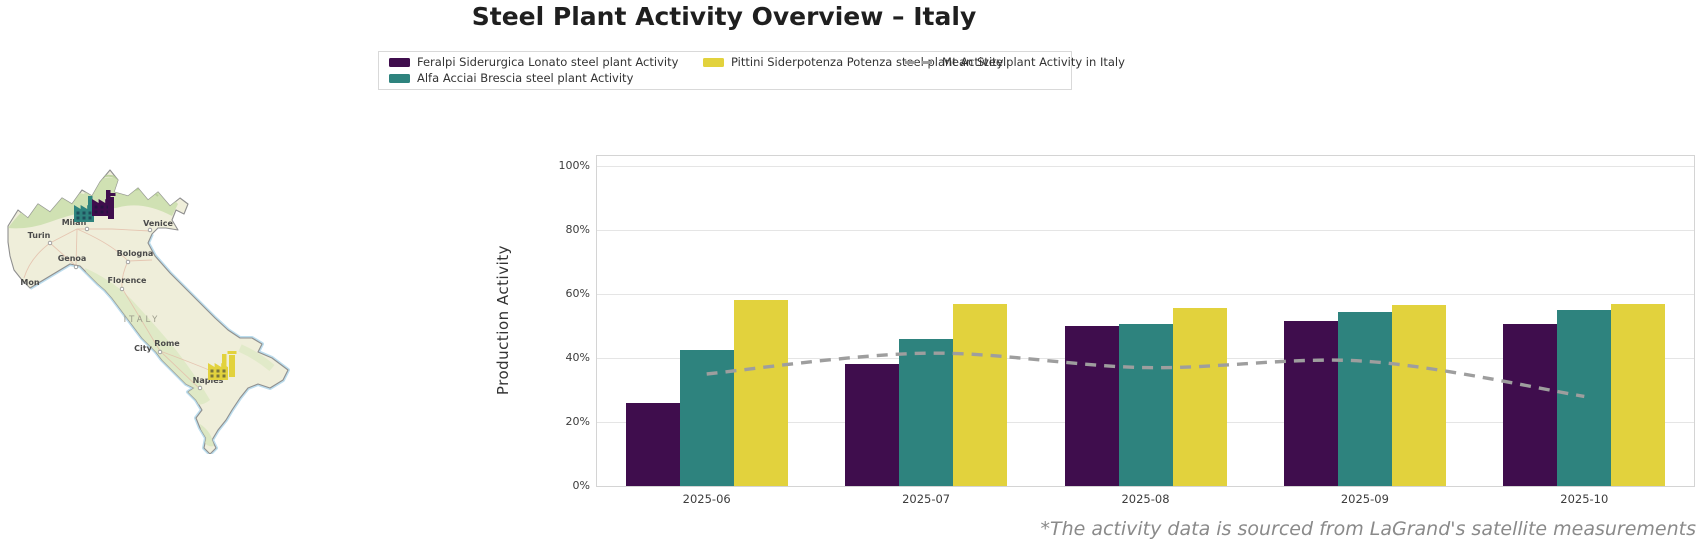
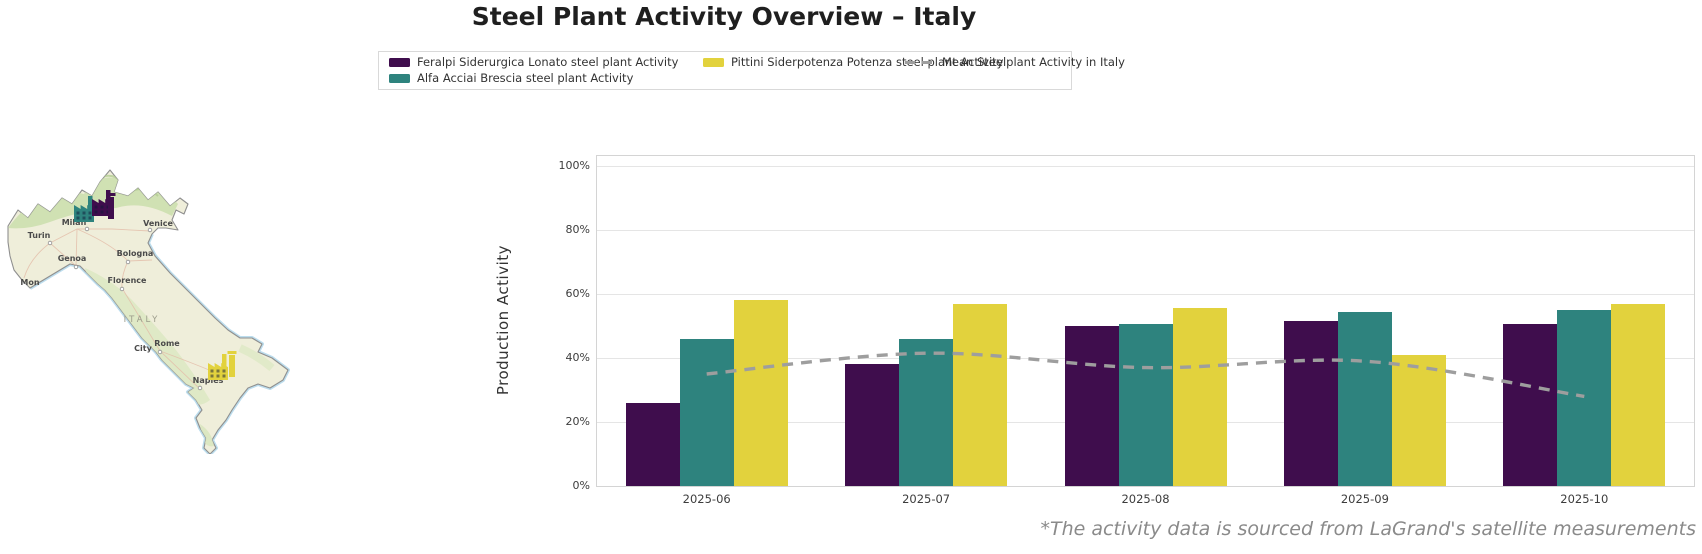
Alfa Acciai Brescia steel plant Activity/2025-06: 42% -> 46%
Pittini Siderpotenza Potenza steel plant Activity/2025-09: 56% -> 41%
